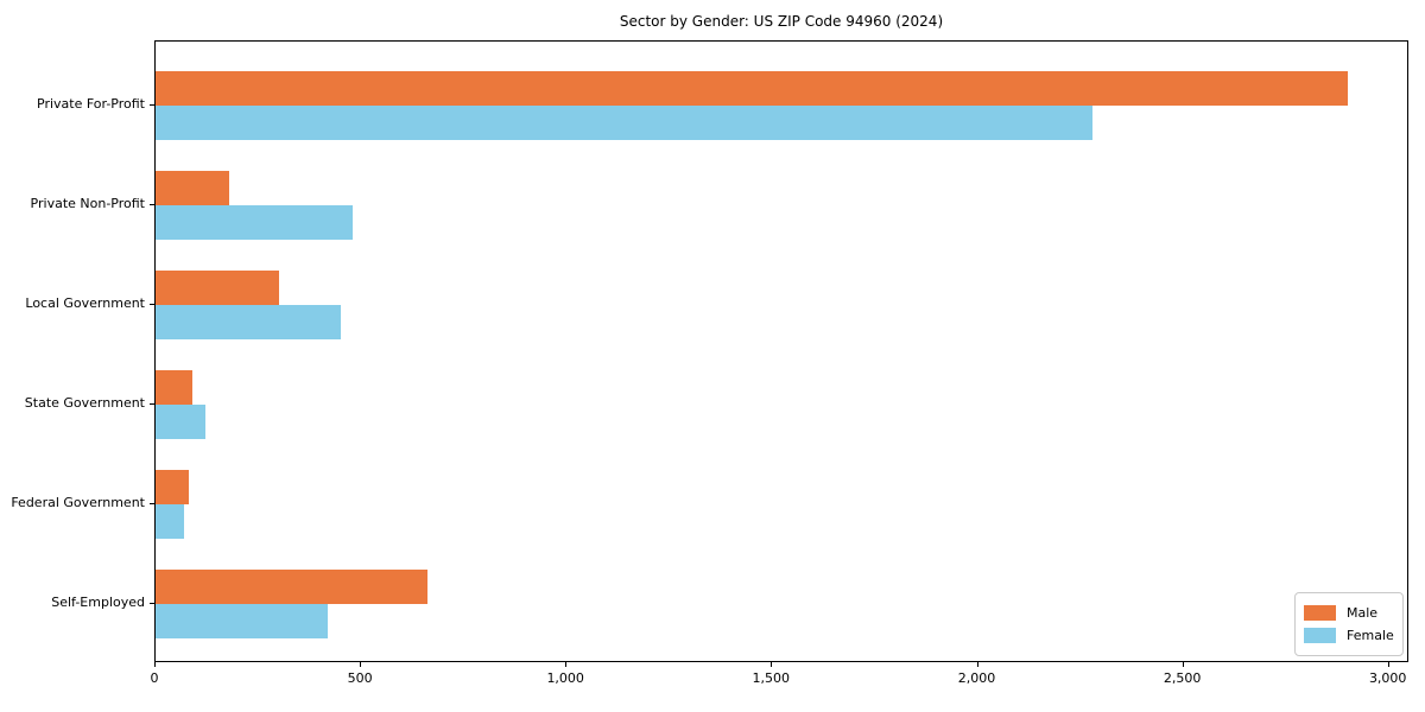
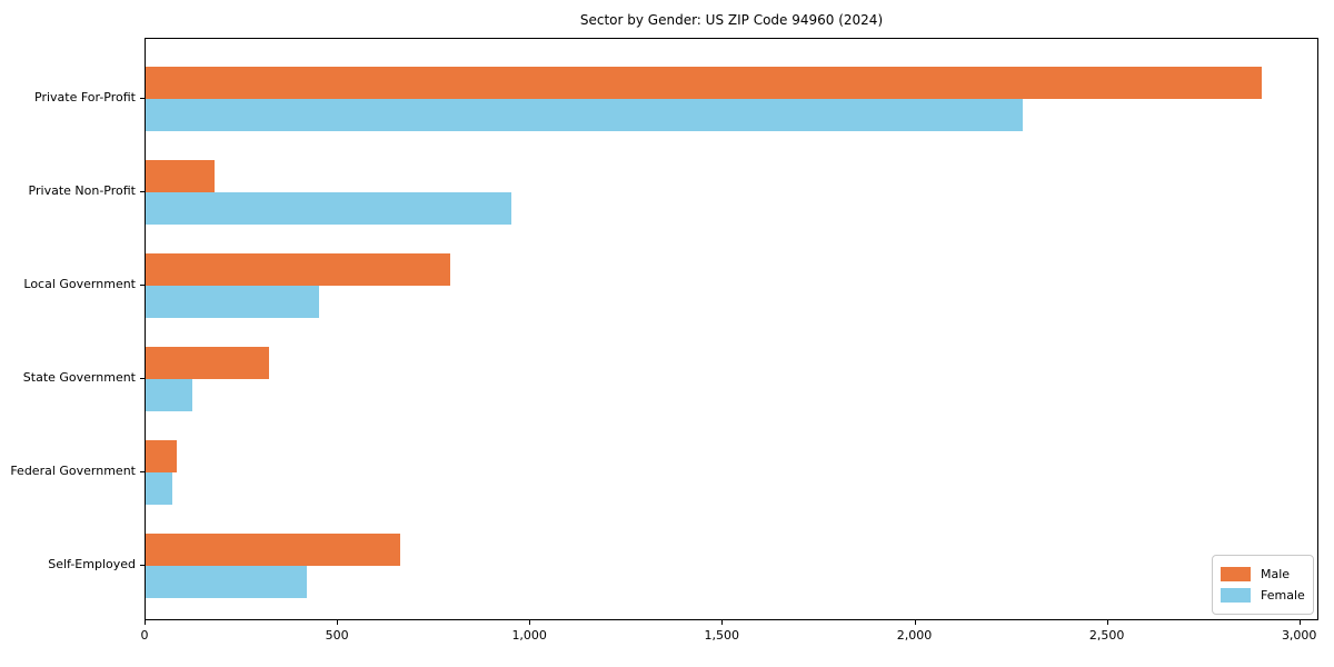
Female/Private Non-Profit: 480 -> 950
Male/Local Government: 300 -> 790
Male/State Government: 90 -> 320
